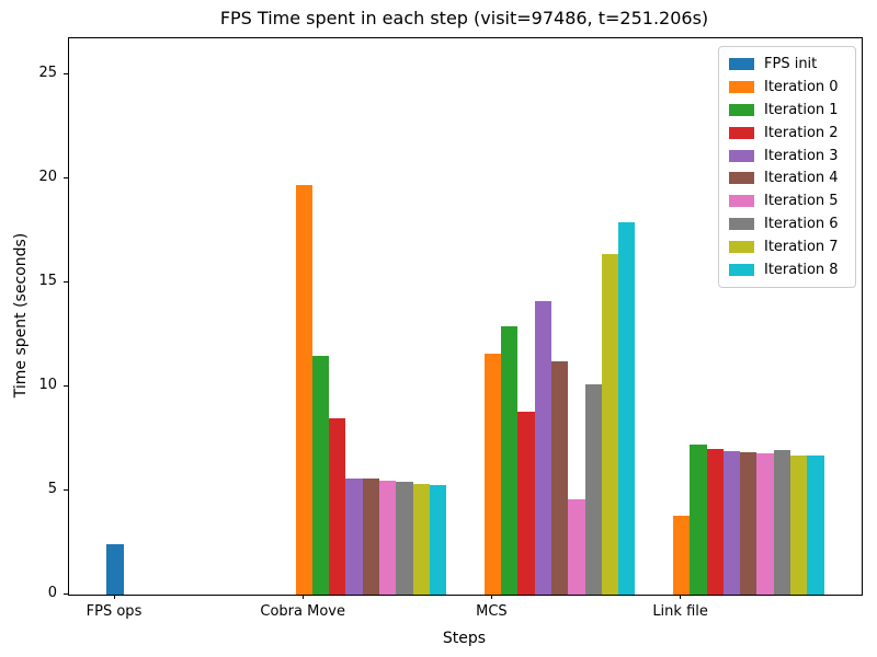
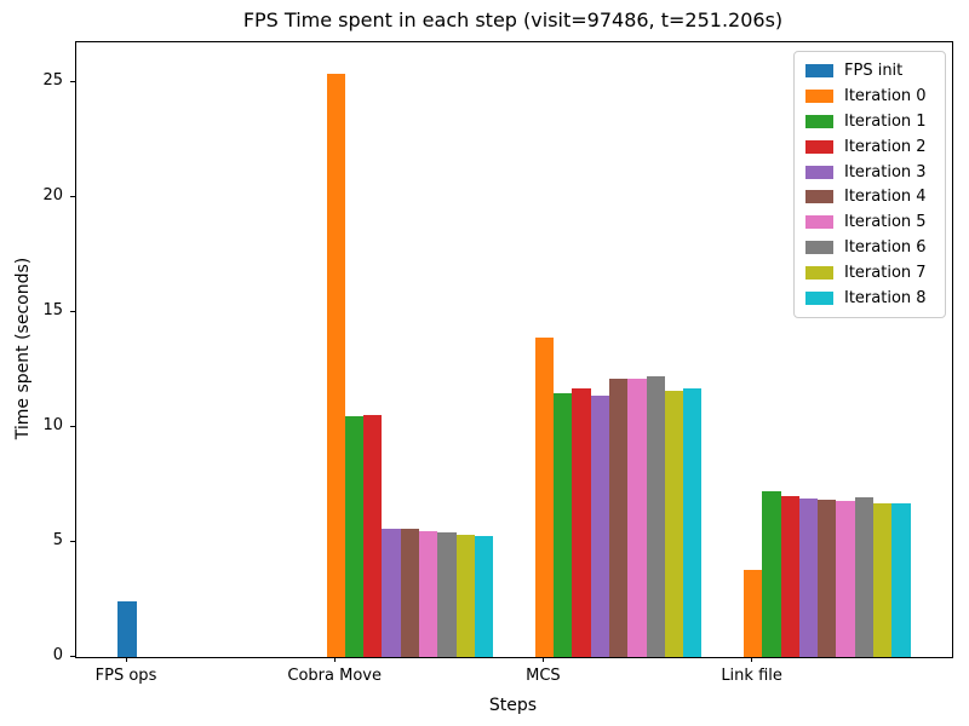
Iteration 0/Cobra Move: 19.7 -> 25.4
Iteration 1/Cobra Move: 11.5 -> 10.5
Iteration 2/Cobra Move: 8.5 -> 10.6
Iteration 0/MCS: 11.6 -> 13.9
Iteration 1/MCS: 12.9 -> 11.5
Iteration 2/MCS: 8.8 -> 11.7
Iteration 3/MCS: 14.1 -> 11.3
Iteration 4/MCS: 11.2 -> 12.1
Iteration 5/MCS: 4.6 -> 12.1
Iteration 6/MCS: 10.1 -> 12.2
Iteration 7/MCS: 16.4 -> 11.6
Iteration 8/MCS: 17.9 -> 11.7
